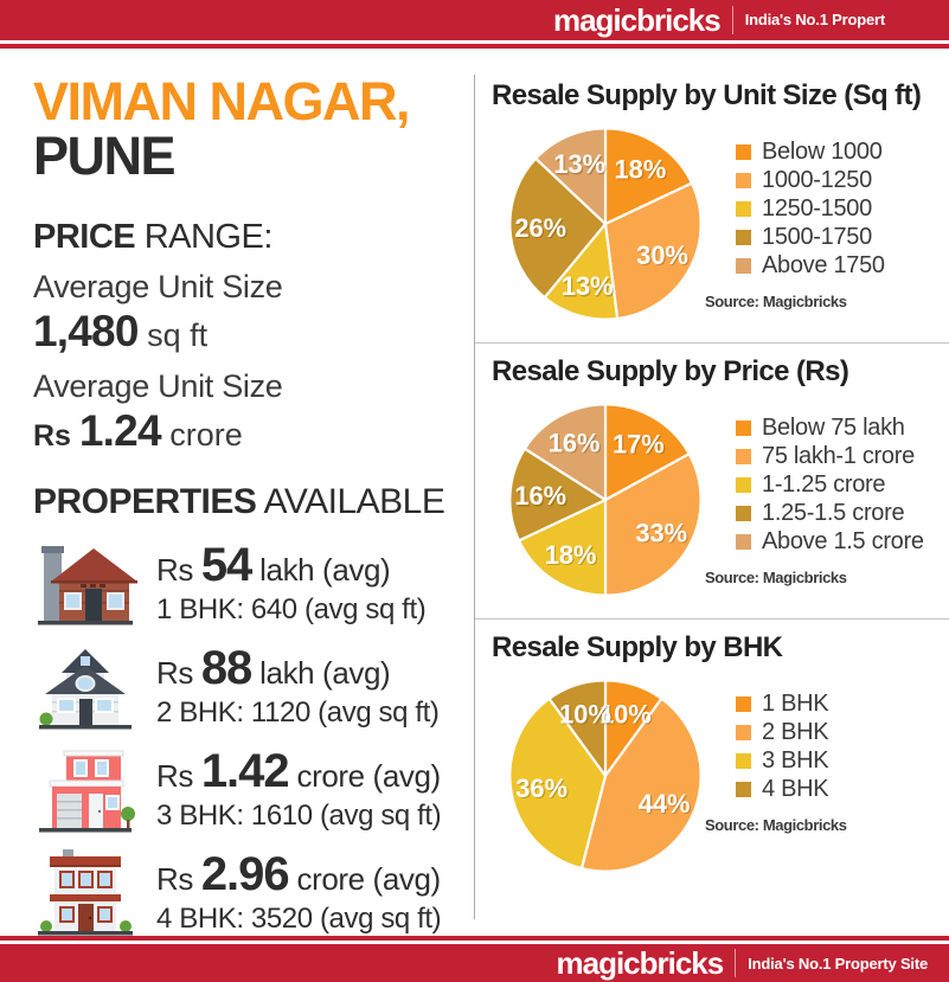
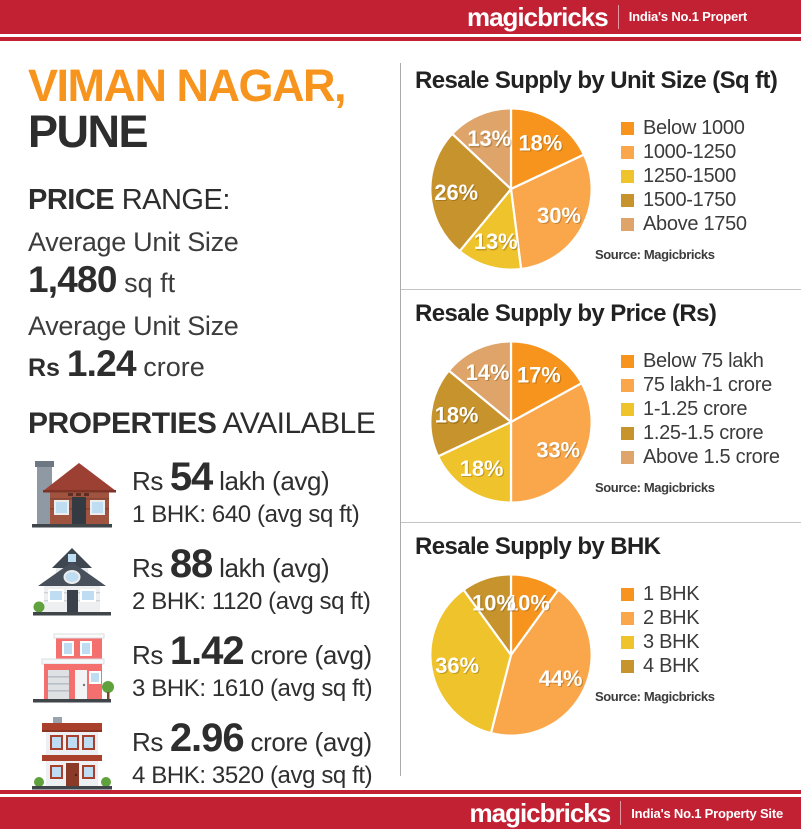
Resale Supply by Price (Rs)/1.25-1.5 crore: 16% -> 18%
Resale Supply by Price (Rs)/Above 1.5 crore: 16% -> 14%
